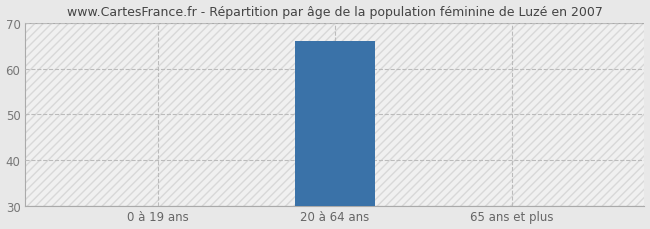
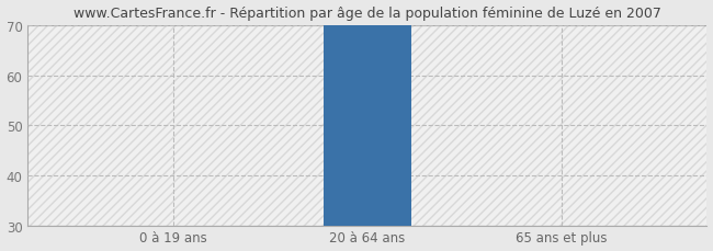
20 à 64 ans: 66 -> 70
